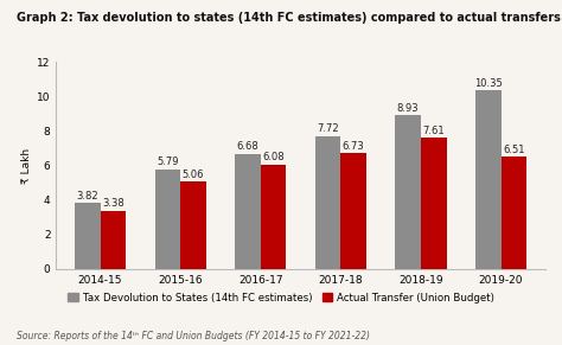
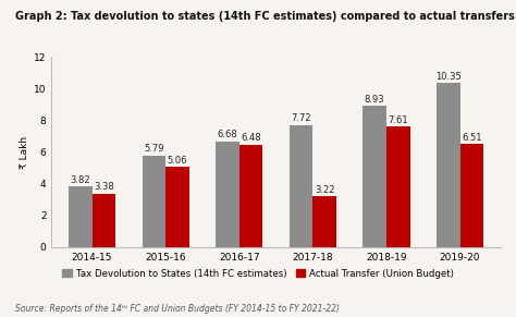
Actual Transfer (Union Budget)/2016-17: 6.08 -> 6.48
Actual Transfer (Union Budget)/2017-18: 6.73 -> 3.22
